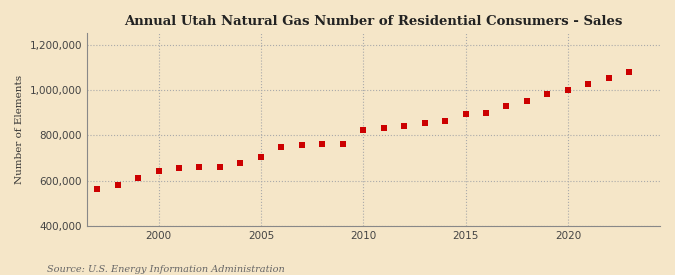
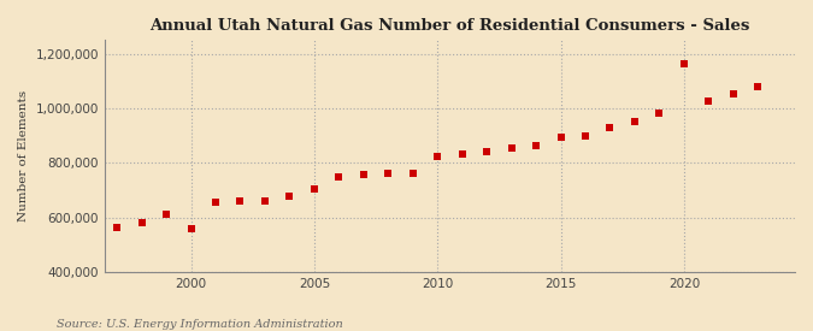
2000: 642,000 -> 560,000
2020: 1,002,000 -> 1,165,000
